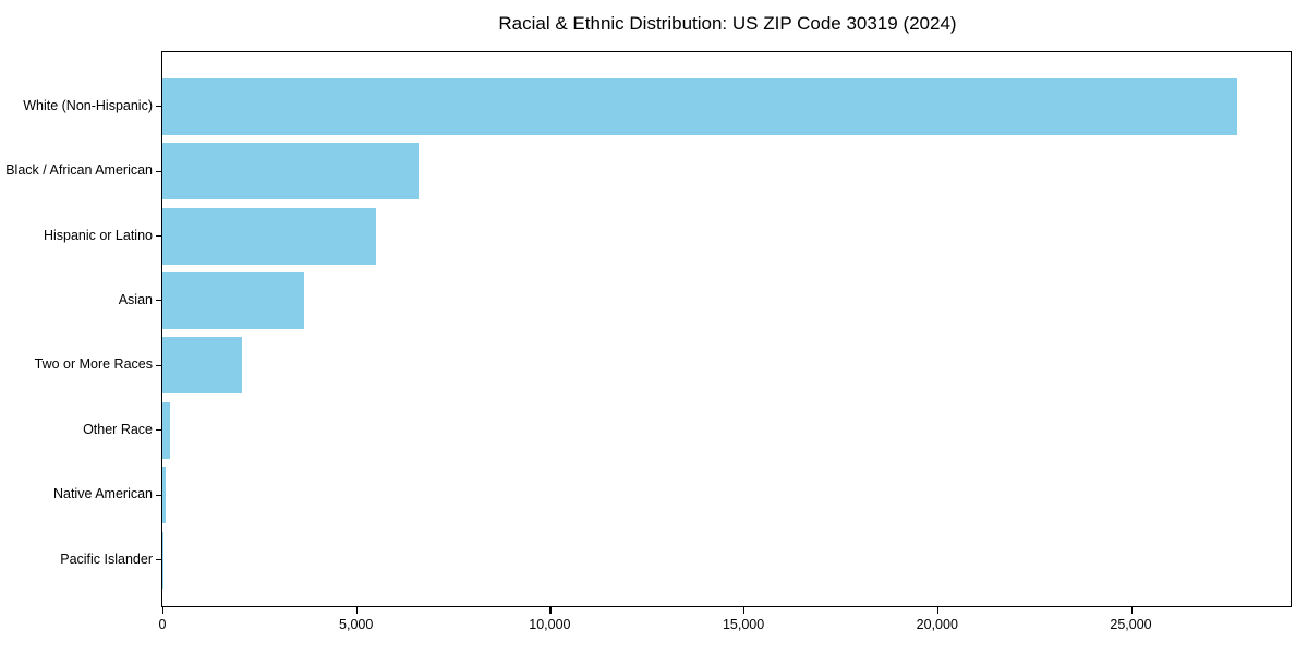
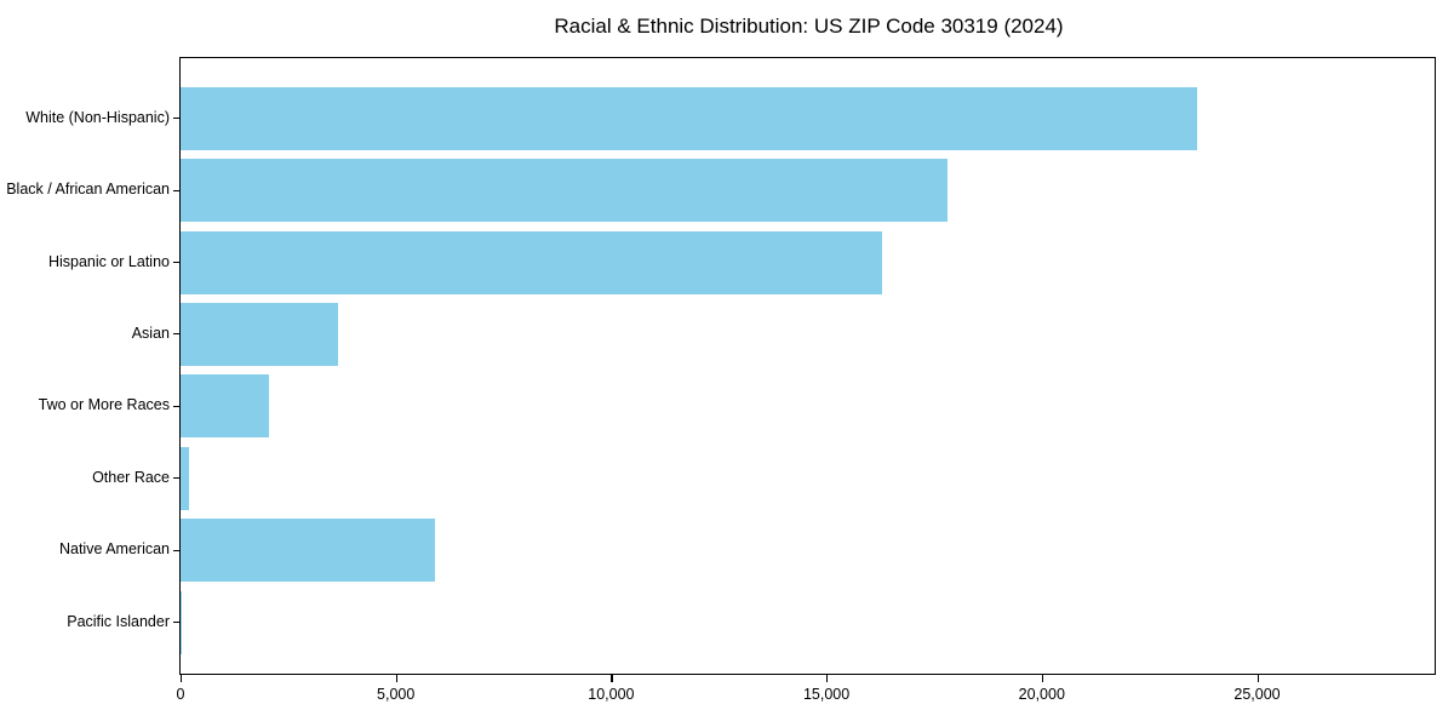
White (Non-Hispanic): 27800 -> 23600
Black / African American: 6600 -> 17800
Hispanic or Latino: 5500 -> 16300
Native American: 100 -> 5900
